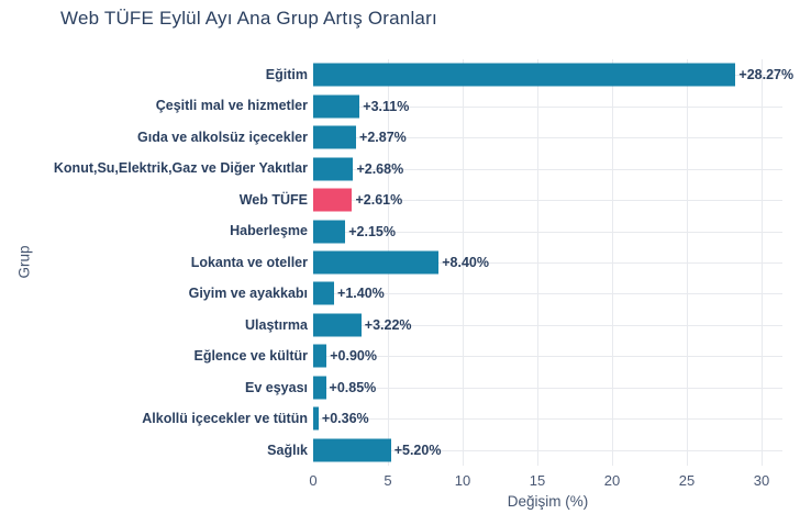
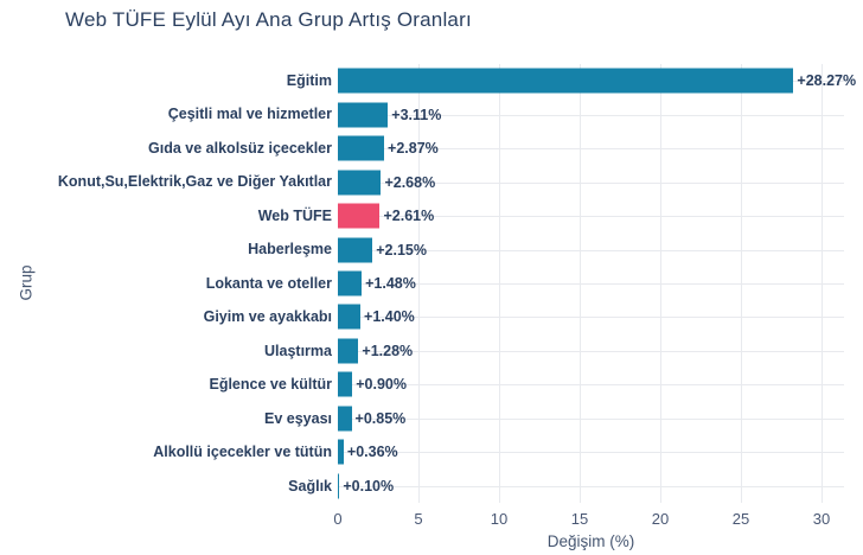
Lokanta ve oteller: +8.40% -> +1.48%
Ulaştırma: +3.22% -> +1.28%
Sağlık: +5.20% -> +0.10%
